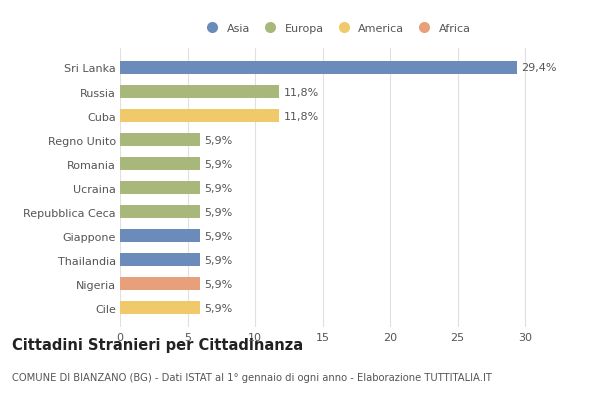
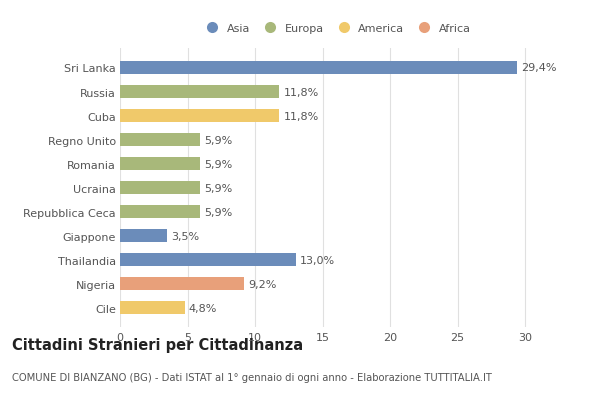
Giappone: 5,9% -> 3,5%
Thailandia: 5,9% -> 13,0%
Nigeria: 5,9% -> 9,2%
Cile: 5,9% -> 4,8%
